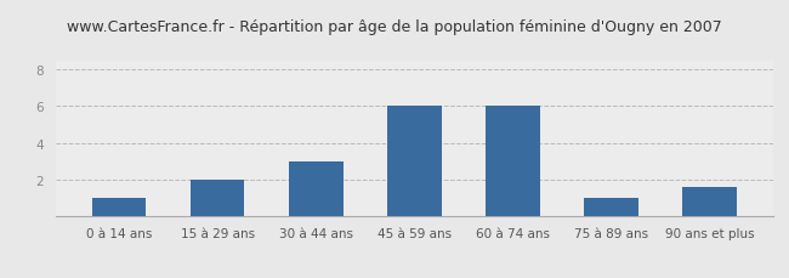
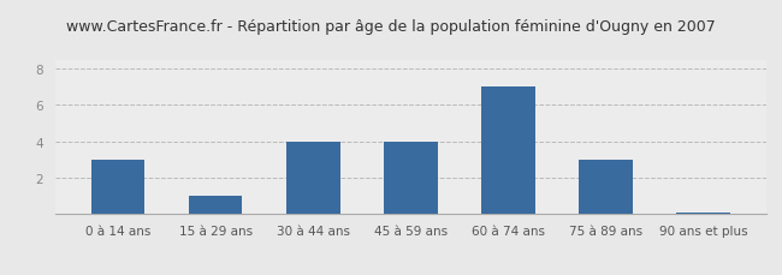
0 à 14 ans: 1.0 -> 3.0
15 à 29 ans: 2.0 -> 1.0
30 à 44 ans: 3.0 -> 4.0
45 à 59 ans: 6.0 -> 4.0
60 à 74 ans: 6.0 -> 7.0
75 à 89 ans: 1.0 -> 3.0
90 ans et plus: 1.6 -> 0.1
